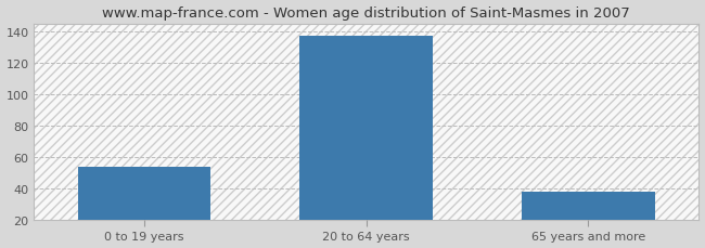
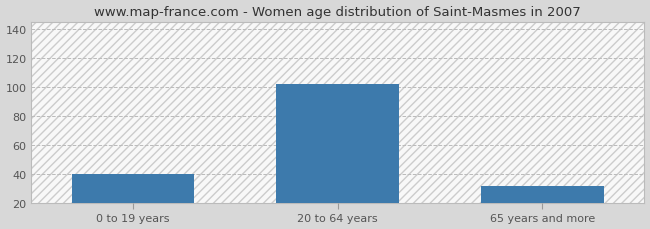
0 to 19 years: 54 -> 40
20 to 64 years: 137 -> 102
65 years and more: 38 -> 32
